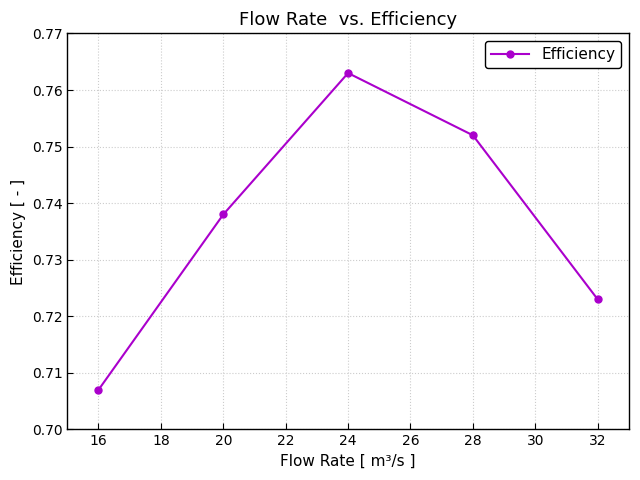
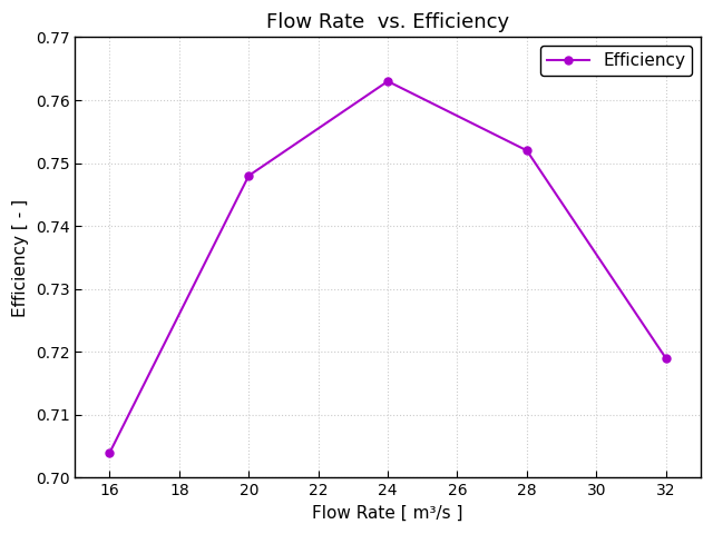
16: 0.707 -> 0.704
20: 0.738 -> 0.748
32: 0.723 -> 0.719
